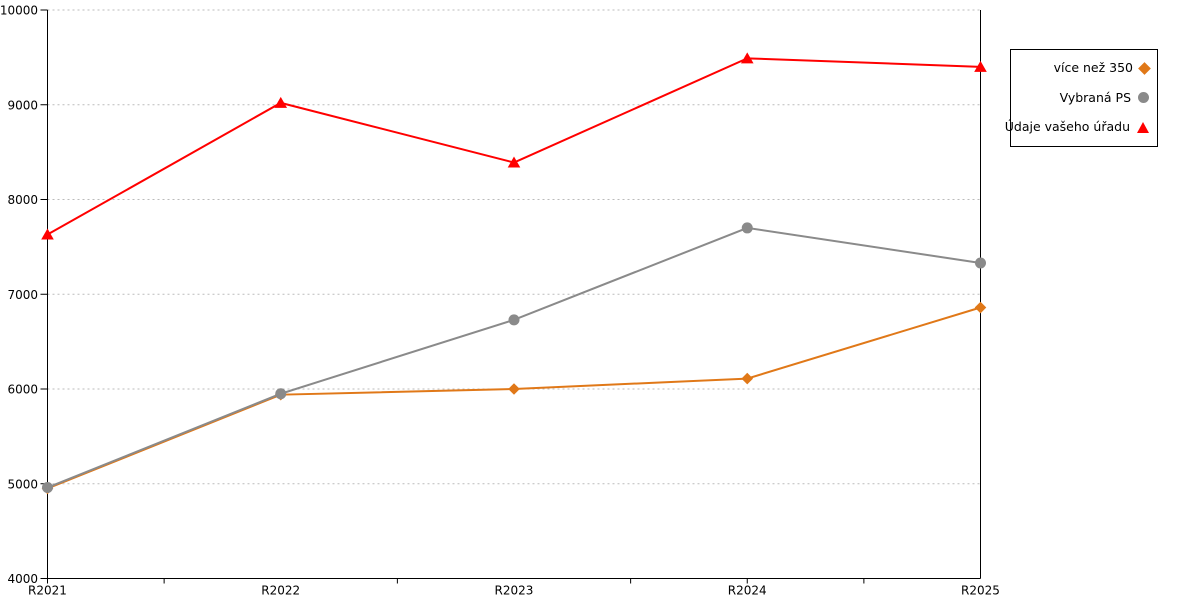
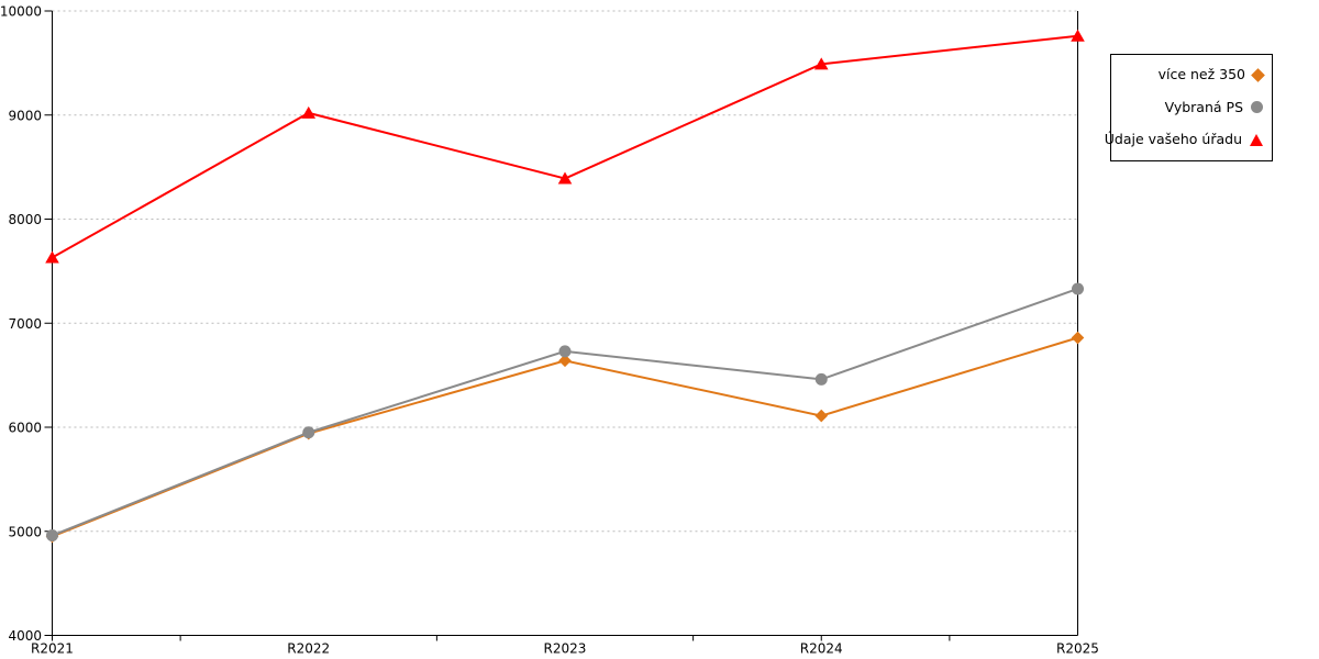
více než 350/R2023: 6000 -> 6600
Vybraná PS/R2024: 7700 -> 6500
Údaje vašeho úřadu/R2025: 9400 -> 9800
